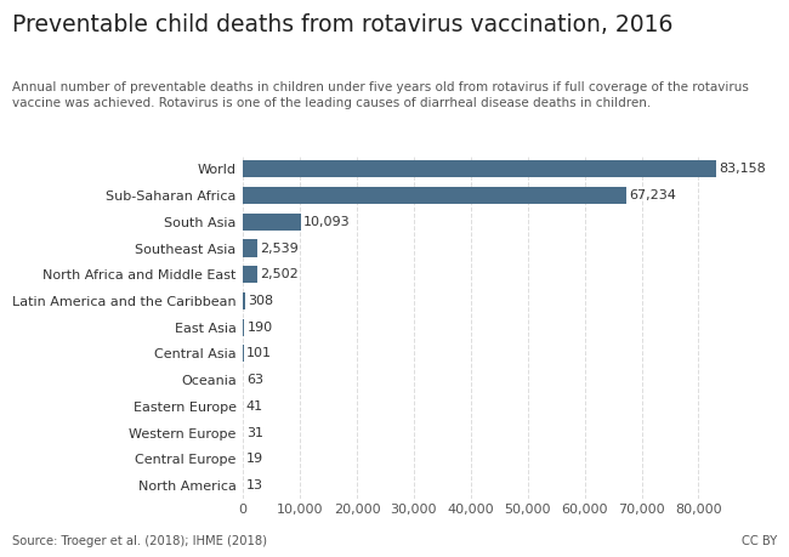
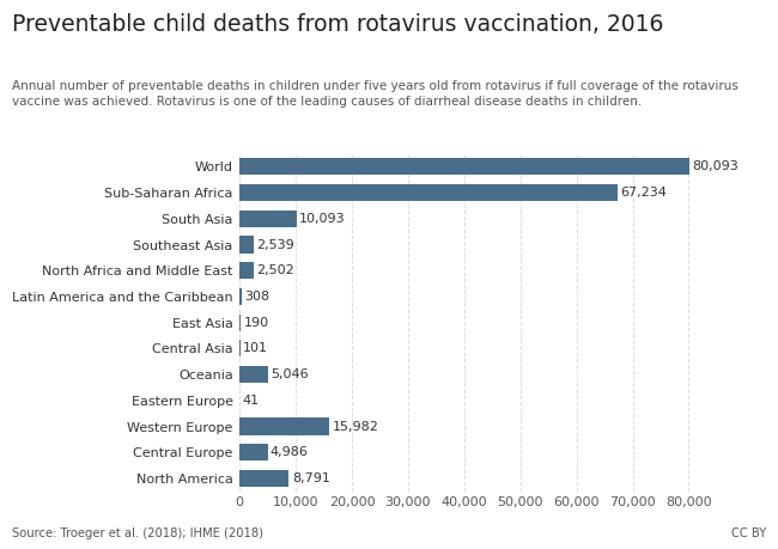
World: 83,158 -> 80,093
Oceania: 63 -> 5,046
Western Europe: 31 -> 15,982
Central Europe: 19 -> 4,986
North America: 13 -> 8,791
